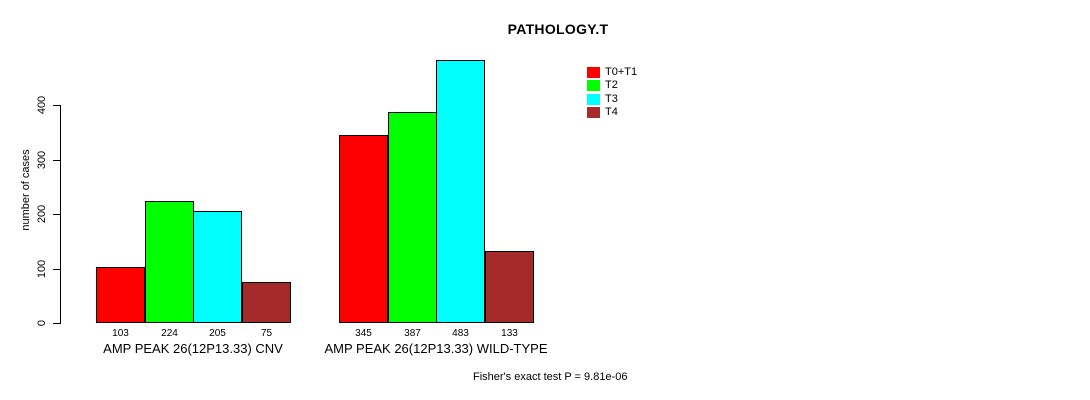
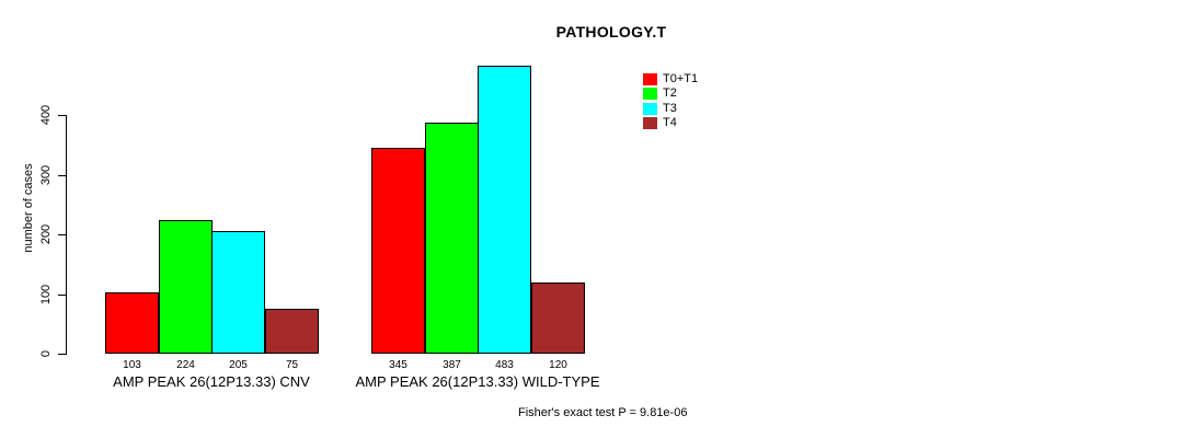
T4/AMP PEAK 26(12P13.33) WILD-TYPE: 133 -> 120
